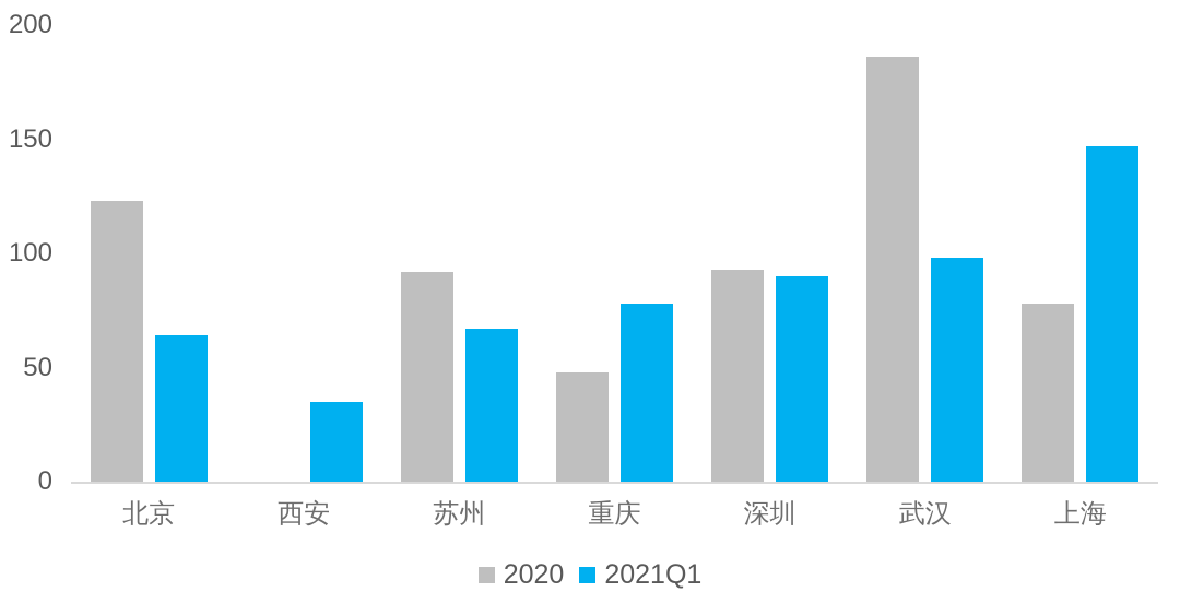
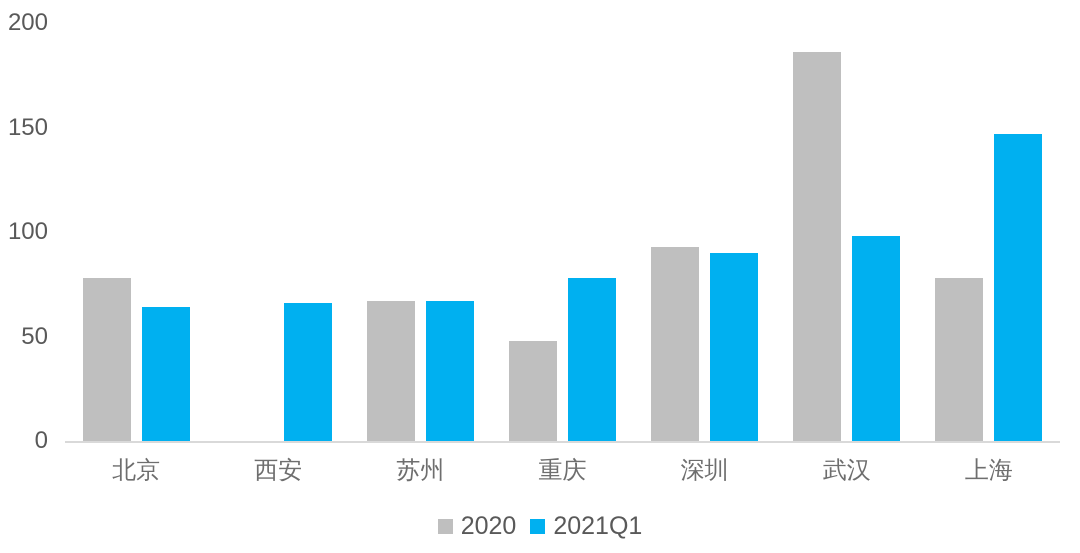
2020/北京: 123 -> 78
2021Q1/西安: 35 -> 66
2020/苏州: 92 -> 67
